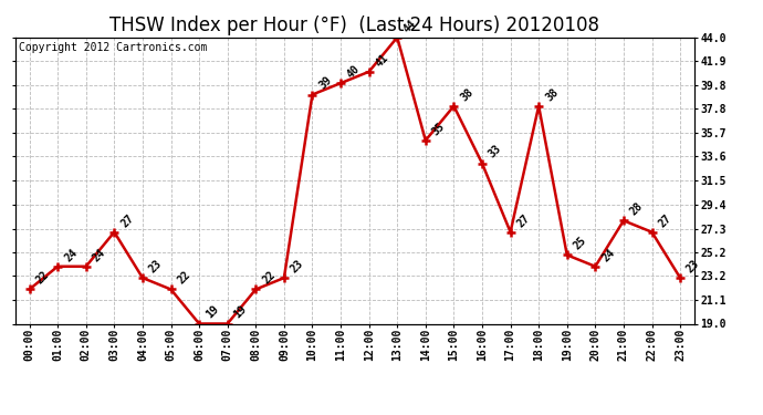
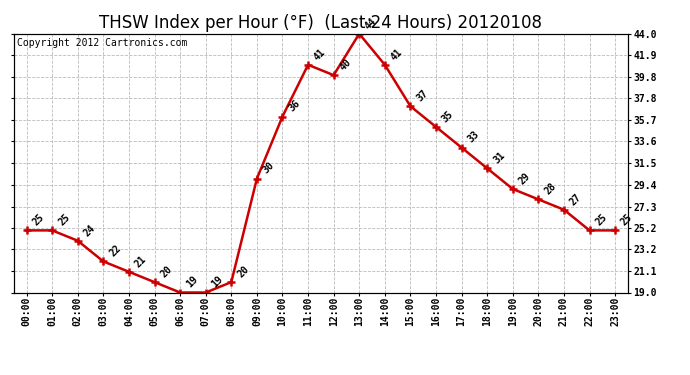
00:00: 22 -> 25
01:00: 24 -> 25
03:00: 27 -> 22
04:00: 23 -> 21
05:00: 22 -> 20
08:00: 22 -> 20
09:00: 23 -> 30
10:00: 39 -> 36
11:00: 40 -> 41
12:00: 41 -> 40
14:00: 35 -> 41
15:00: 38 -> 37
16:00: 33 -> 35
17:00: 27 -> 33
18:00: 38 -> 31
19:00: 25 -> 29
20:00: 24 -> 28
21:00: 28 -> 27
22:00: 27 -> 25
23:00: 23 -> 25
